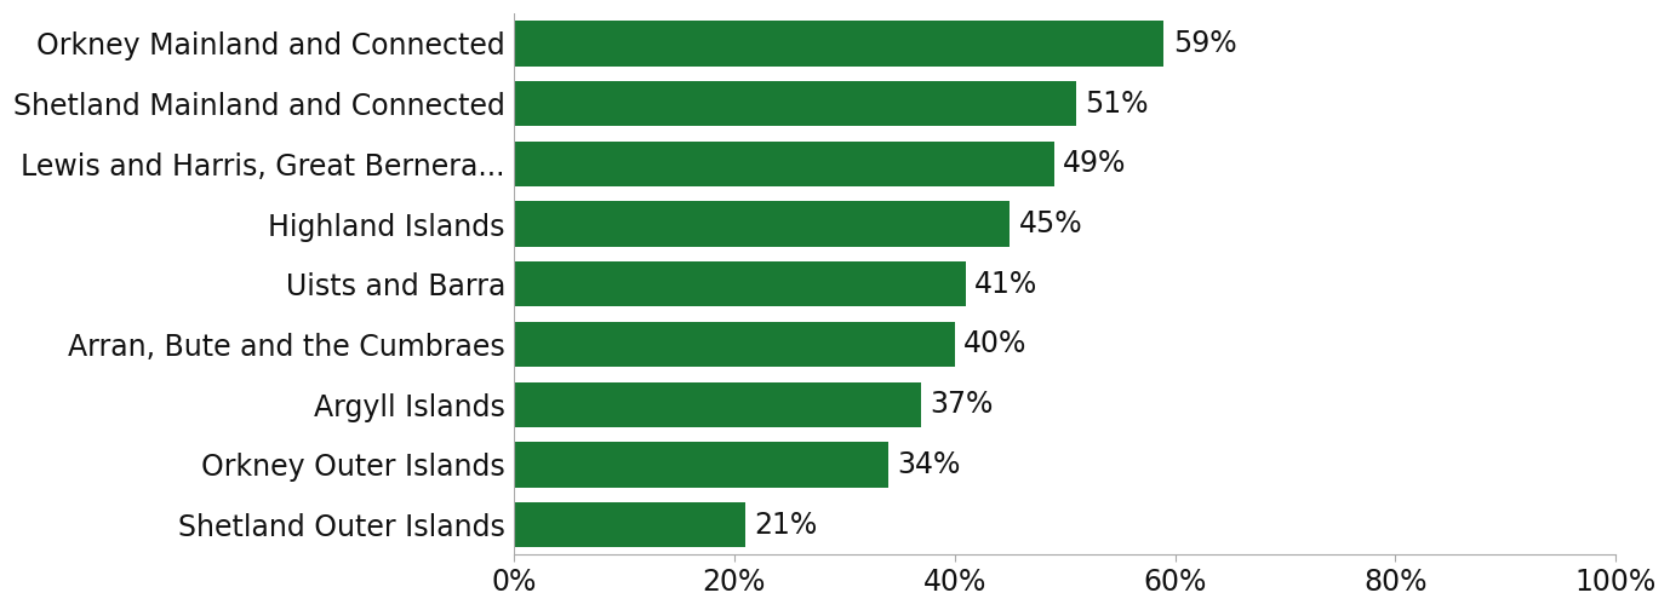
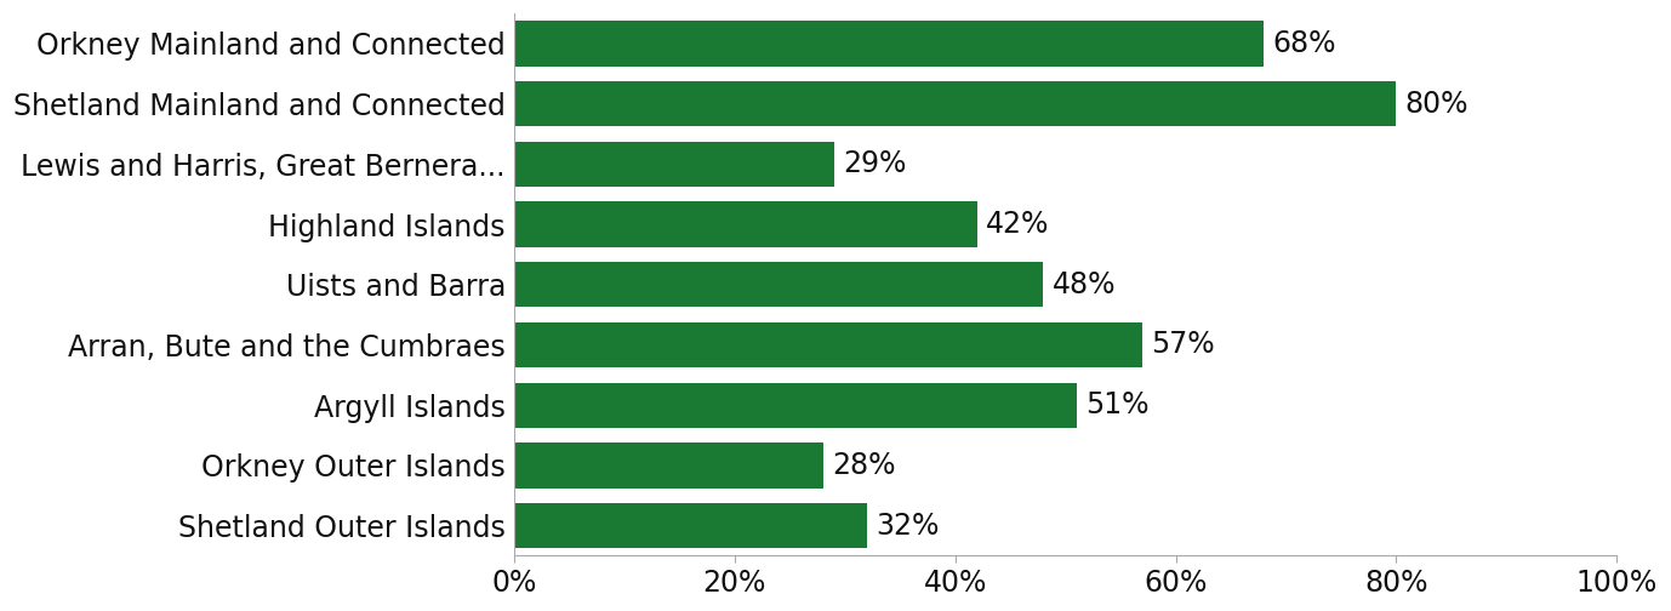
Orkney Mainland and Connected: 59% -> 68%
Shetland Mainland and Connected: 51% -> 80%
Lewis and Harris, Great Bernera...: 49% -> 29%
Highland Islands: 45% -> 42%
Uists and Barra: 41% -> 48%
Arran, Bute and the Cumbraes: 40% -> 57%
Argyll Islands: 37% -> 51%
Orkney Outer Islands: 34% -> 28%
Shetland Outer Islands: 21% -> 32%
